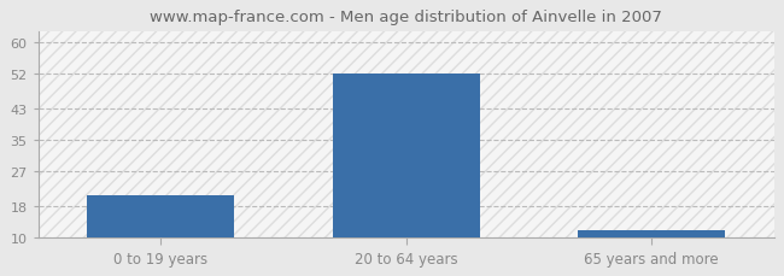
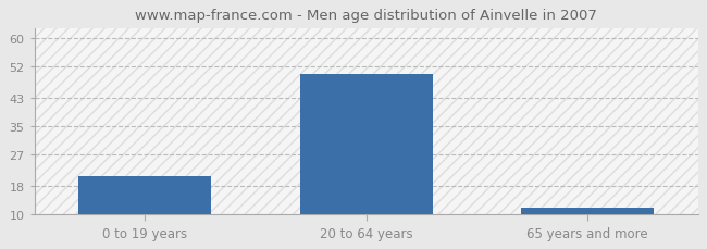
20 to 64 years: 52 -> 50
